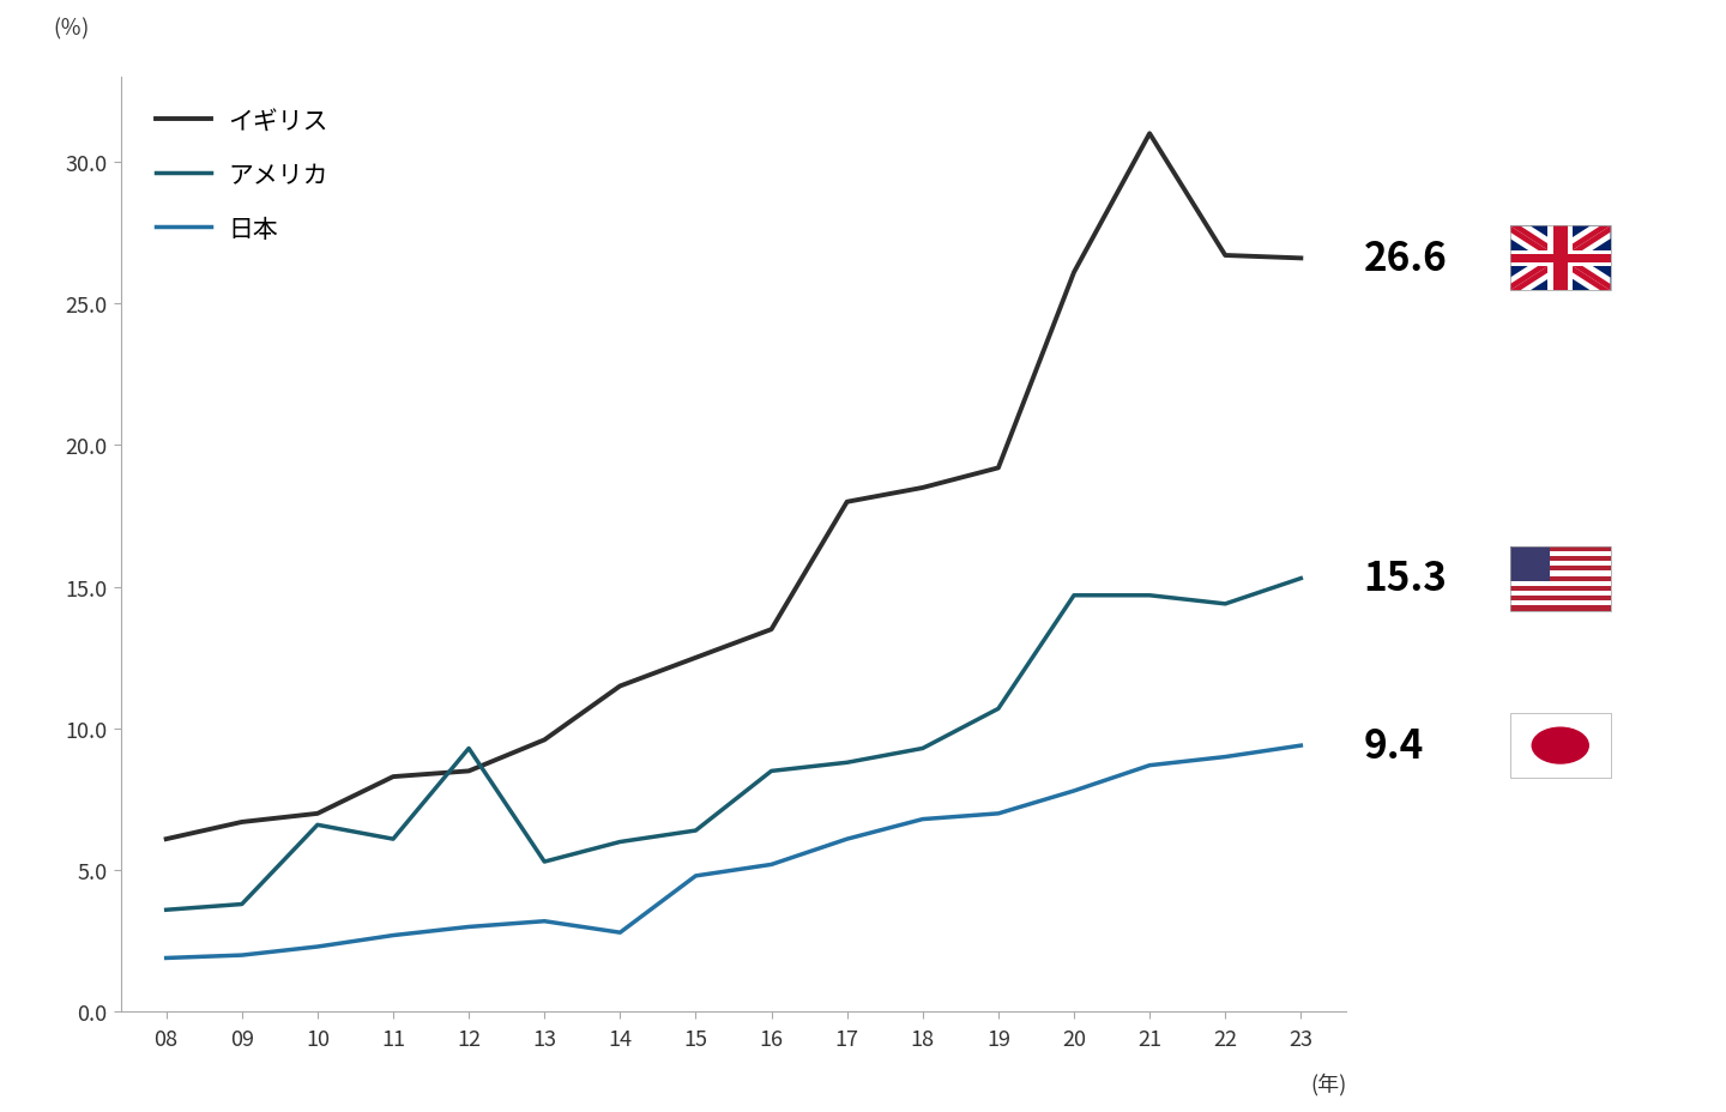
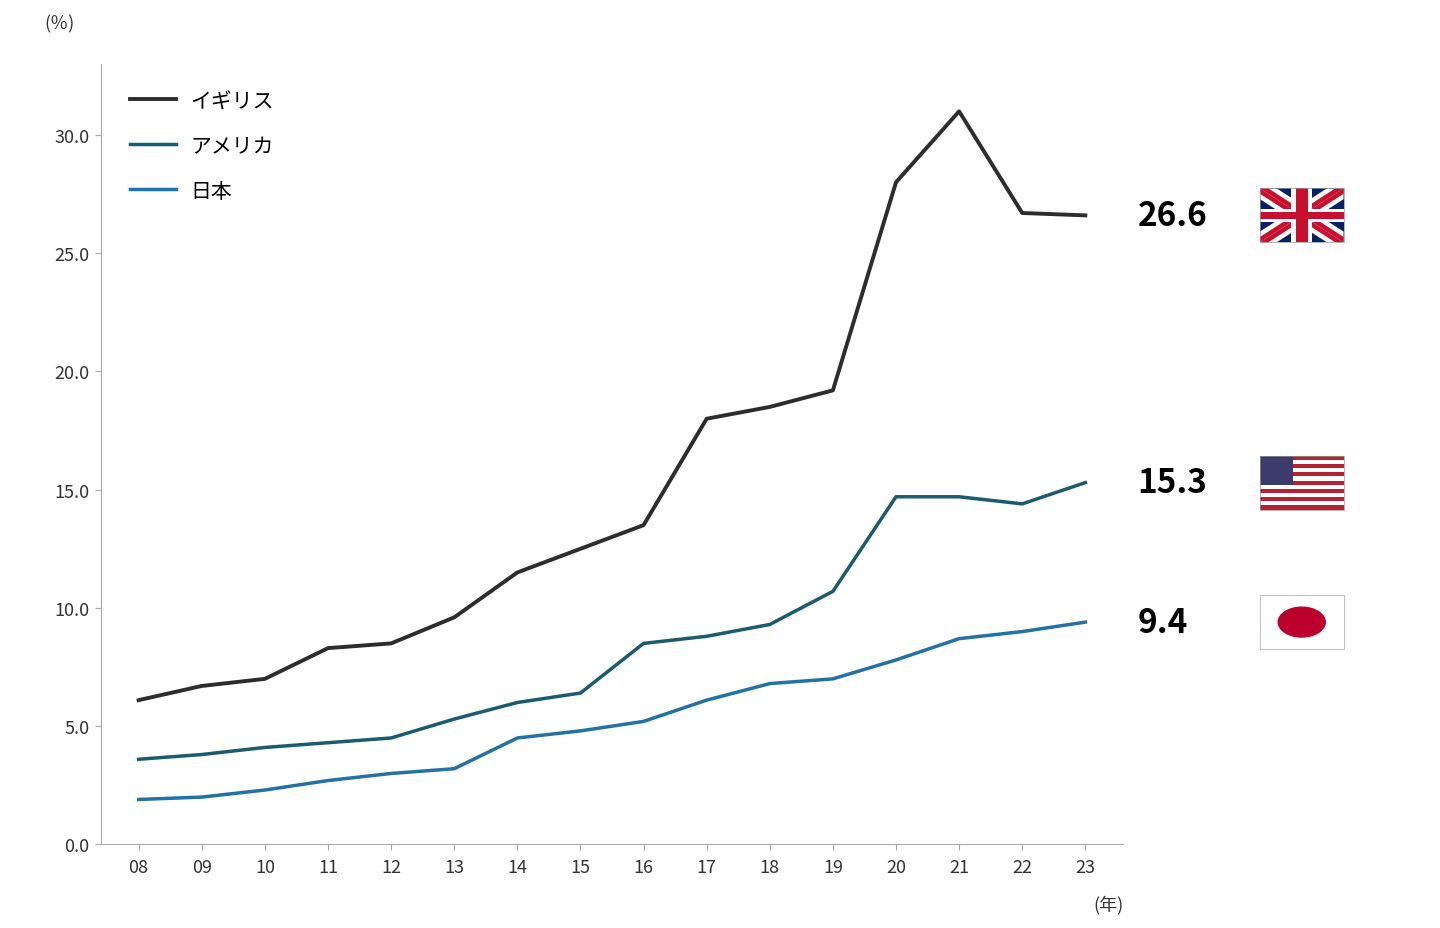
アメリカ/10: 6.6 -> 4.1
アメリカ/11: 6.1 -> 4.3
アメリカ/12: 9.3 -> 4.5
日本/14: 2.8 -> 4.5
イギリス/20: 26.1 -> 28.0
